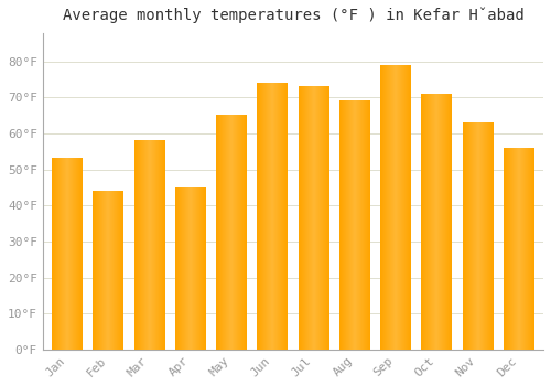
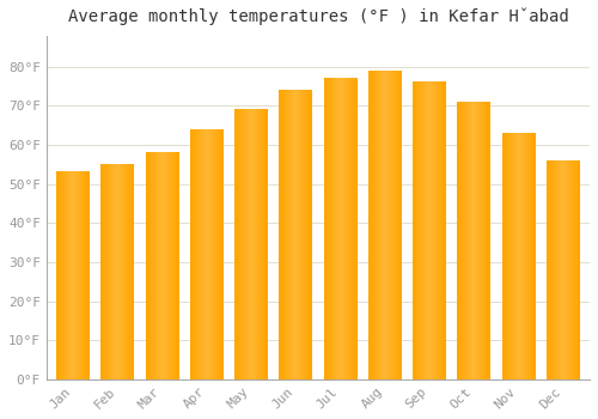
Feb: 44°F -> 55°F
Apr: 45°F -> 64°F
May: 65°F -> 69°F
Jul: 73°F -> 77°F
Aug: 69°F -> 79°F
Sep: 79°F -> 76°F
